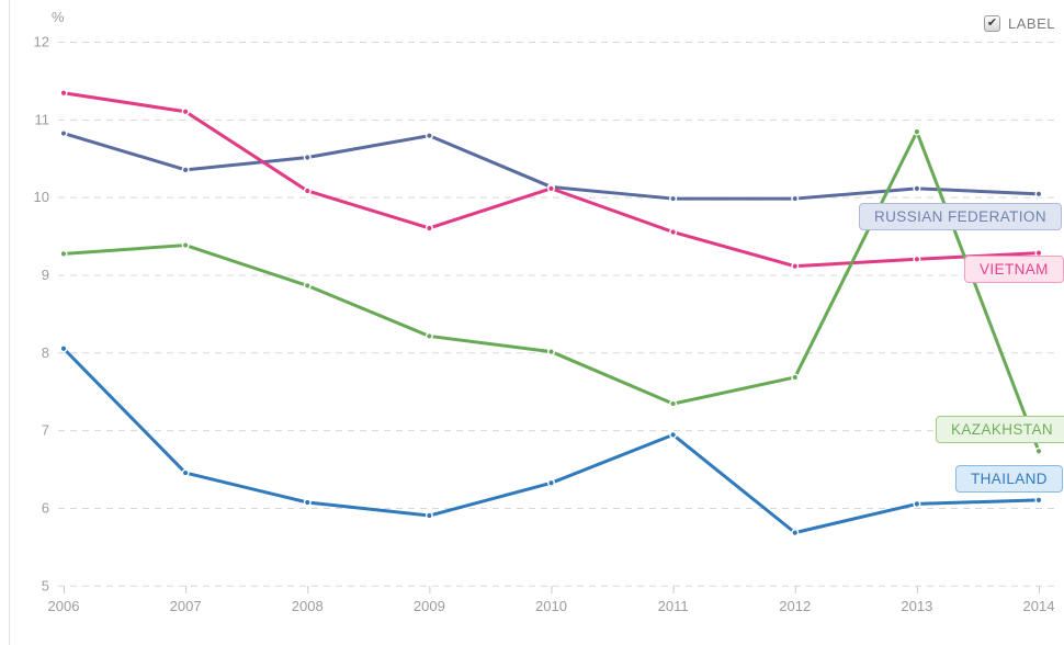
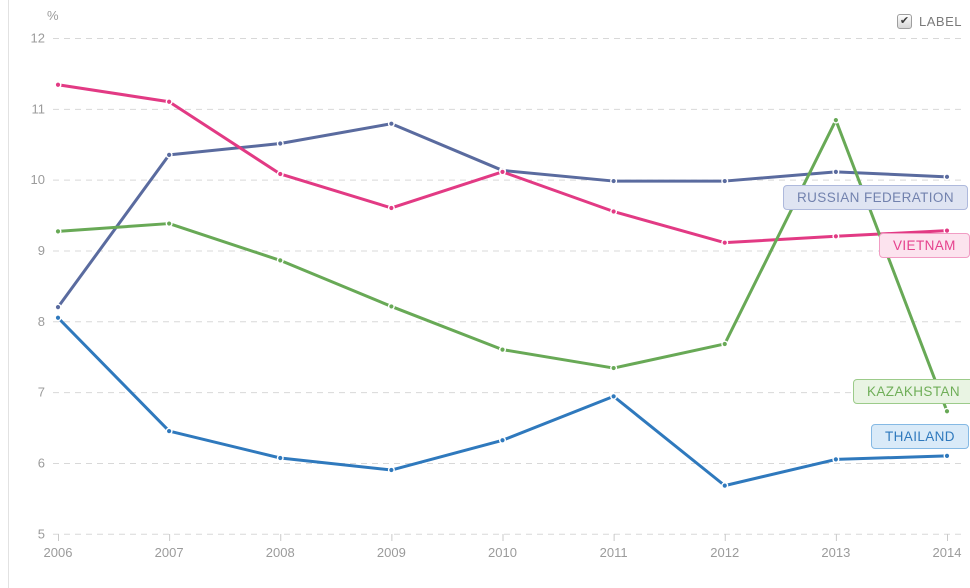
RUSSIAN FEDERATION/2006: 10.8 -> 8.2
KAZAKHSTAN/2010: 8.0 -> 7.6
